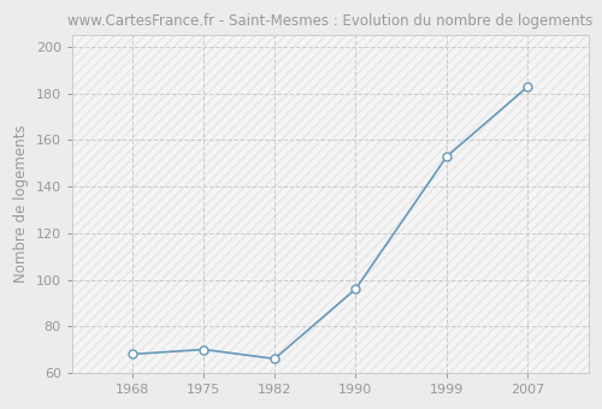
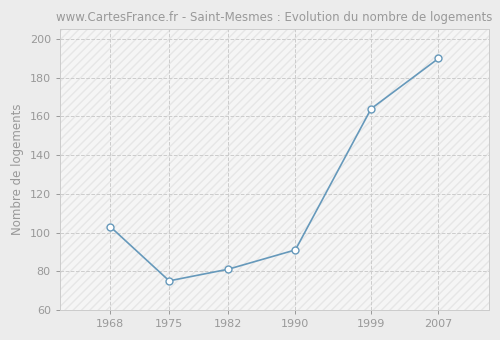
1968: 68 -> 103
1975: 70 -> 75
1982: 66 -> 81
1990: 96 -> 91
1999: 153 -> 164
2007: 183 -> 190
